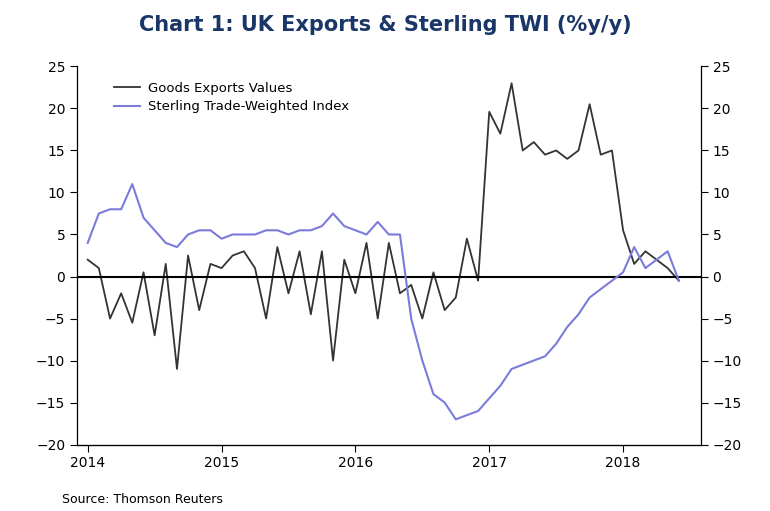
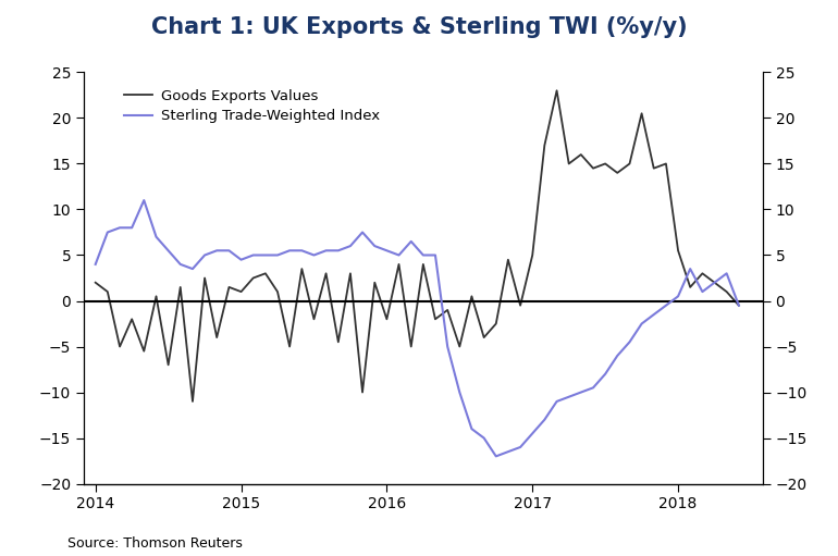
Goods Exports Values/2017: 19.6 -> 5.0
